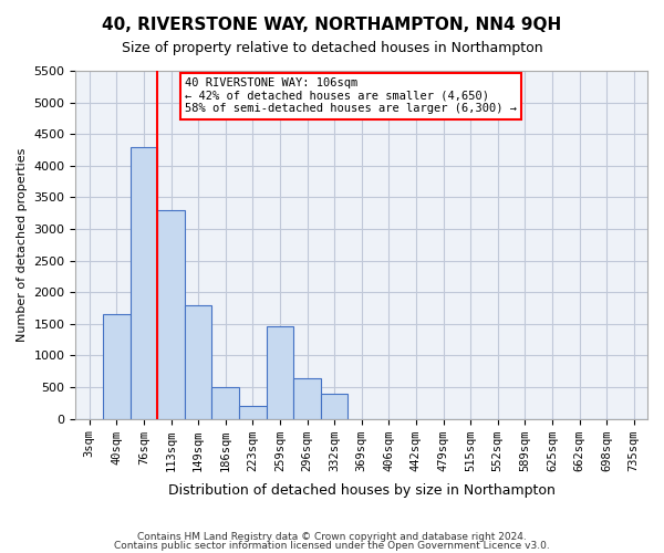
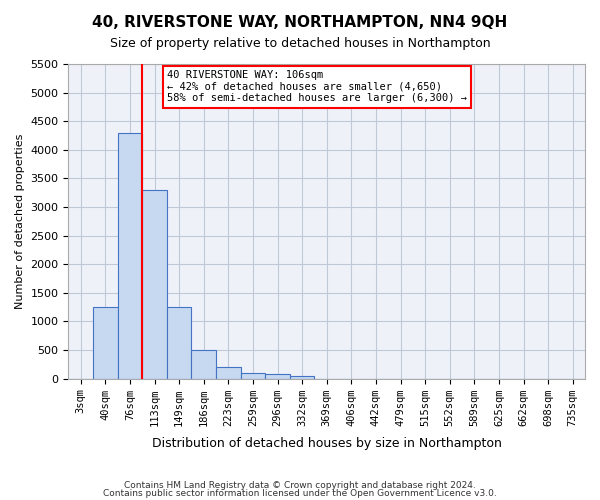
40sqm: 1660 -> 1250
149sqm: 1800 -> 1250
259sqm: 1460 -> 100
296sqm: 640 -> 80
332sqm: 400 -> 50
